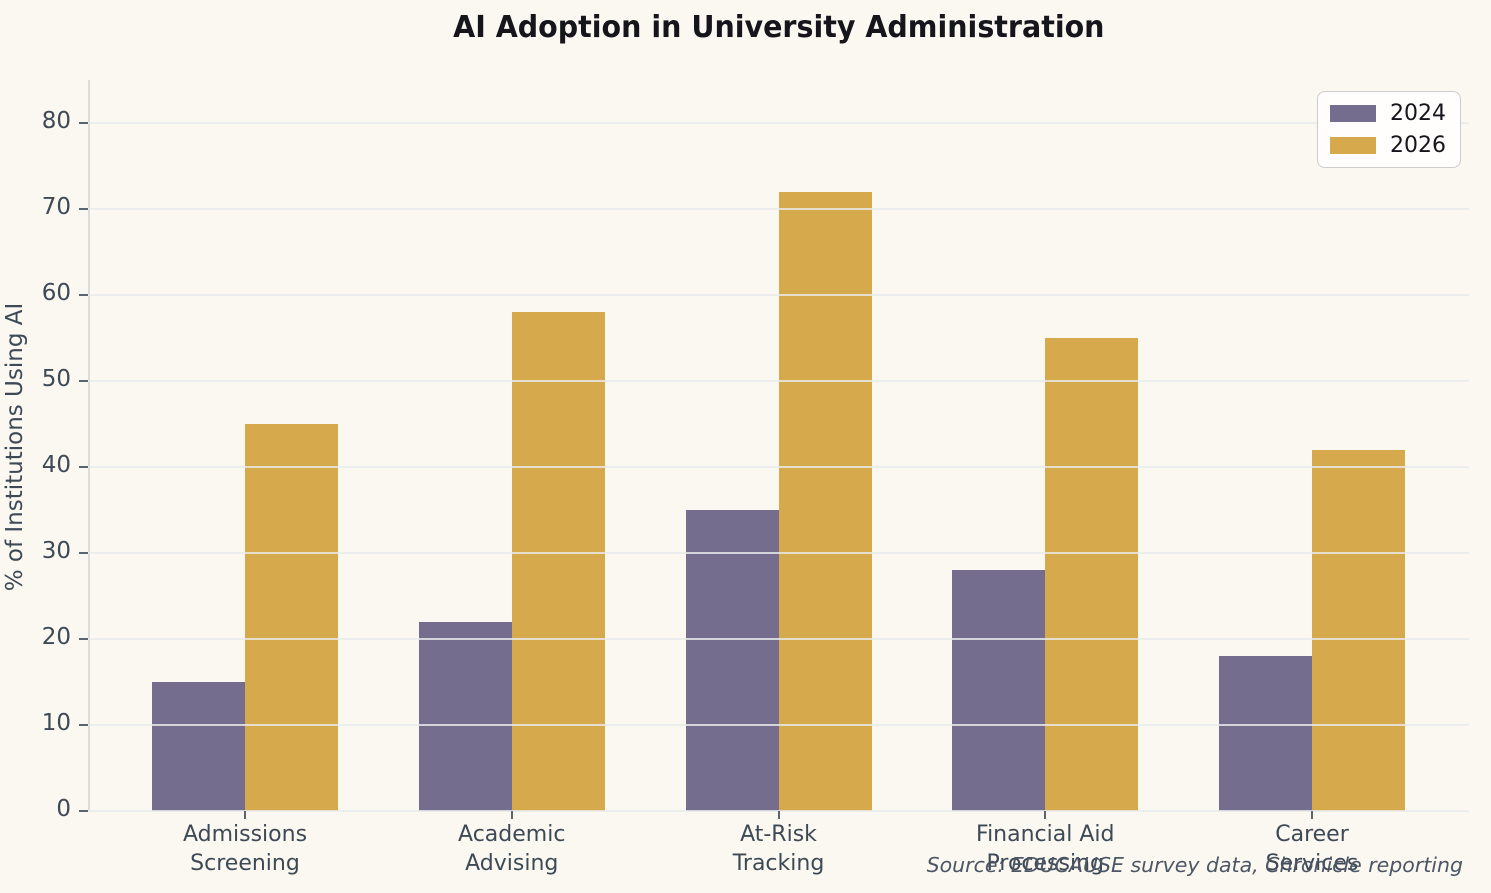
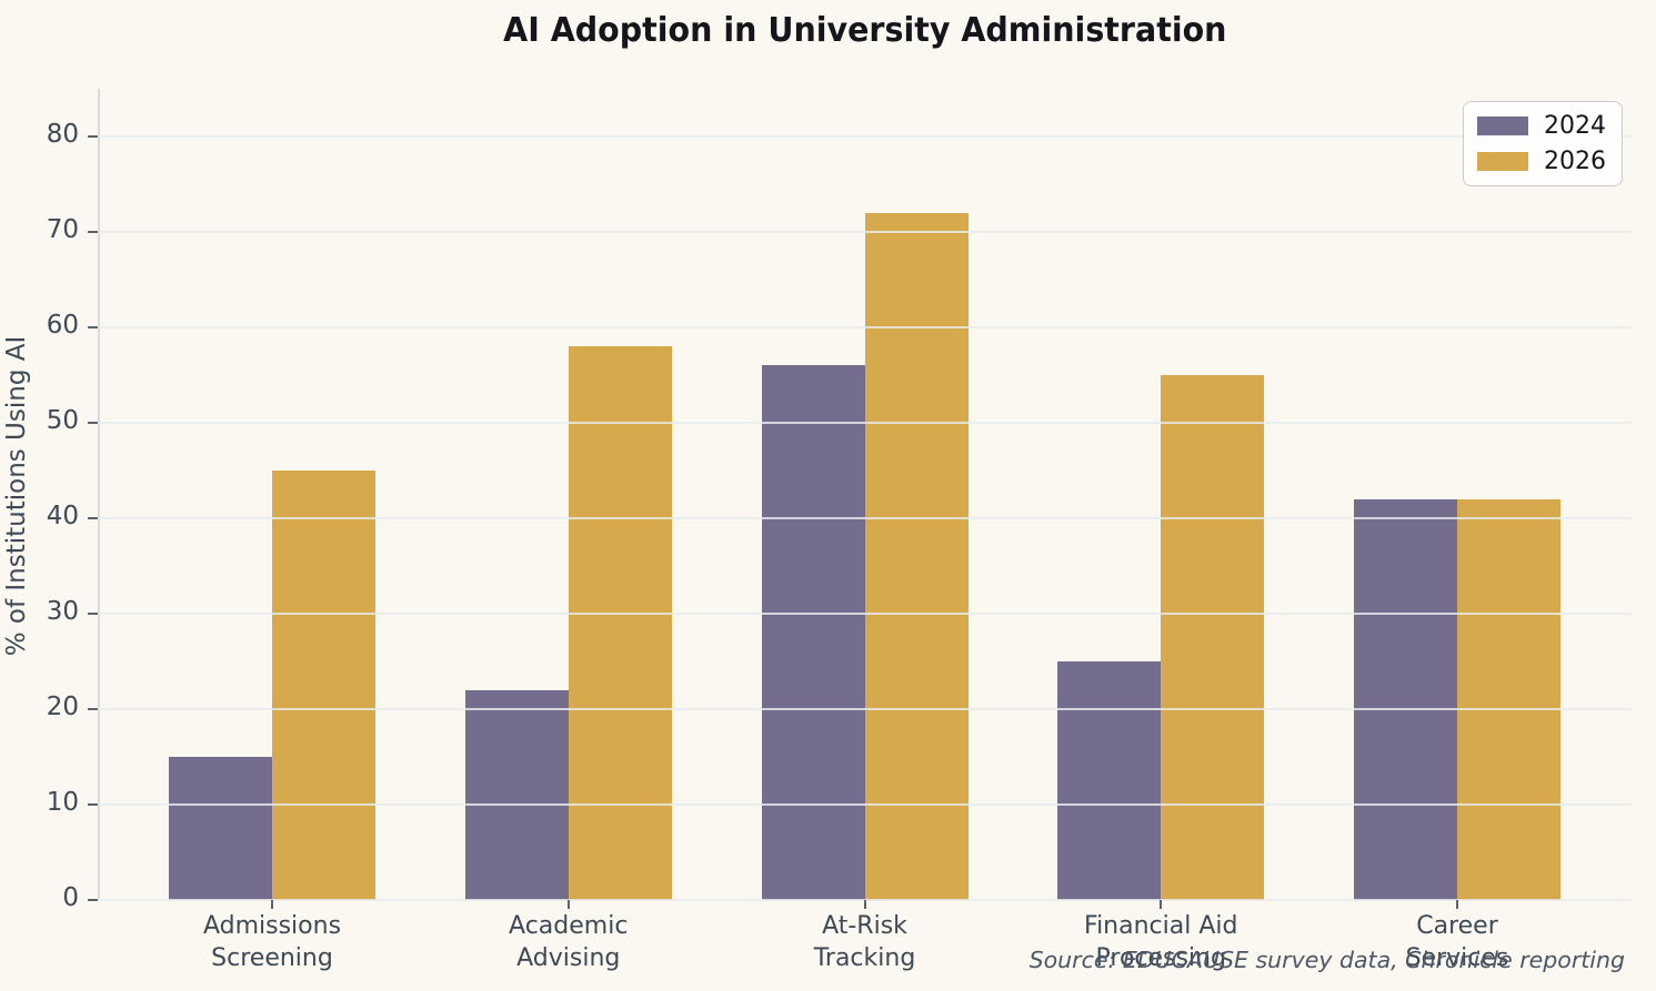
2024/At-Risk Tracking: 35 -> 56
2024/Financial Aid Processing: 28 -> 25
2024/Career Services: 18 -> 42
